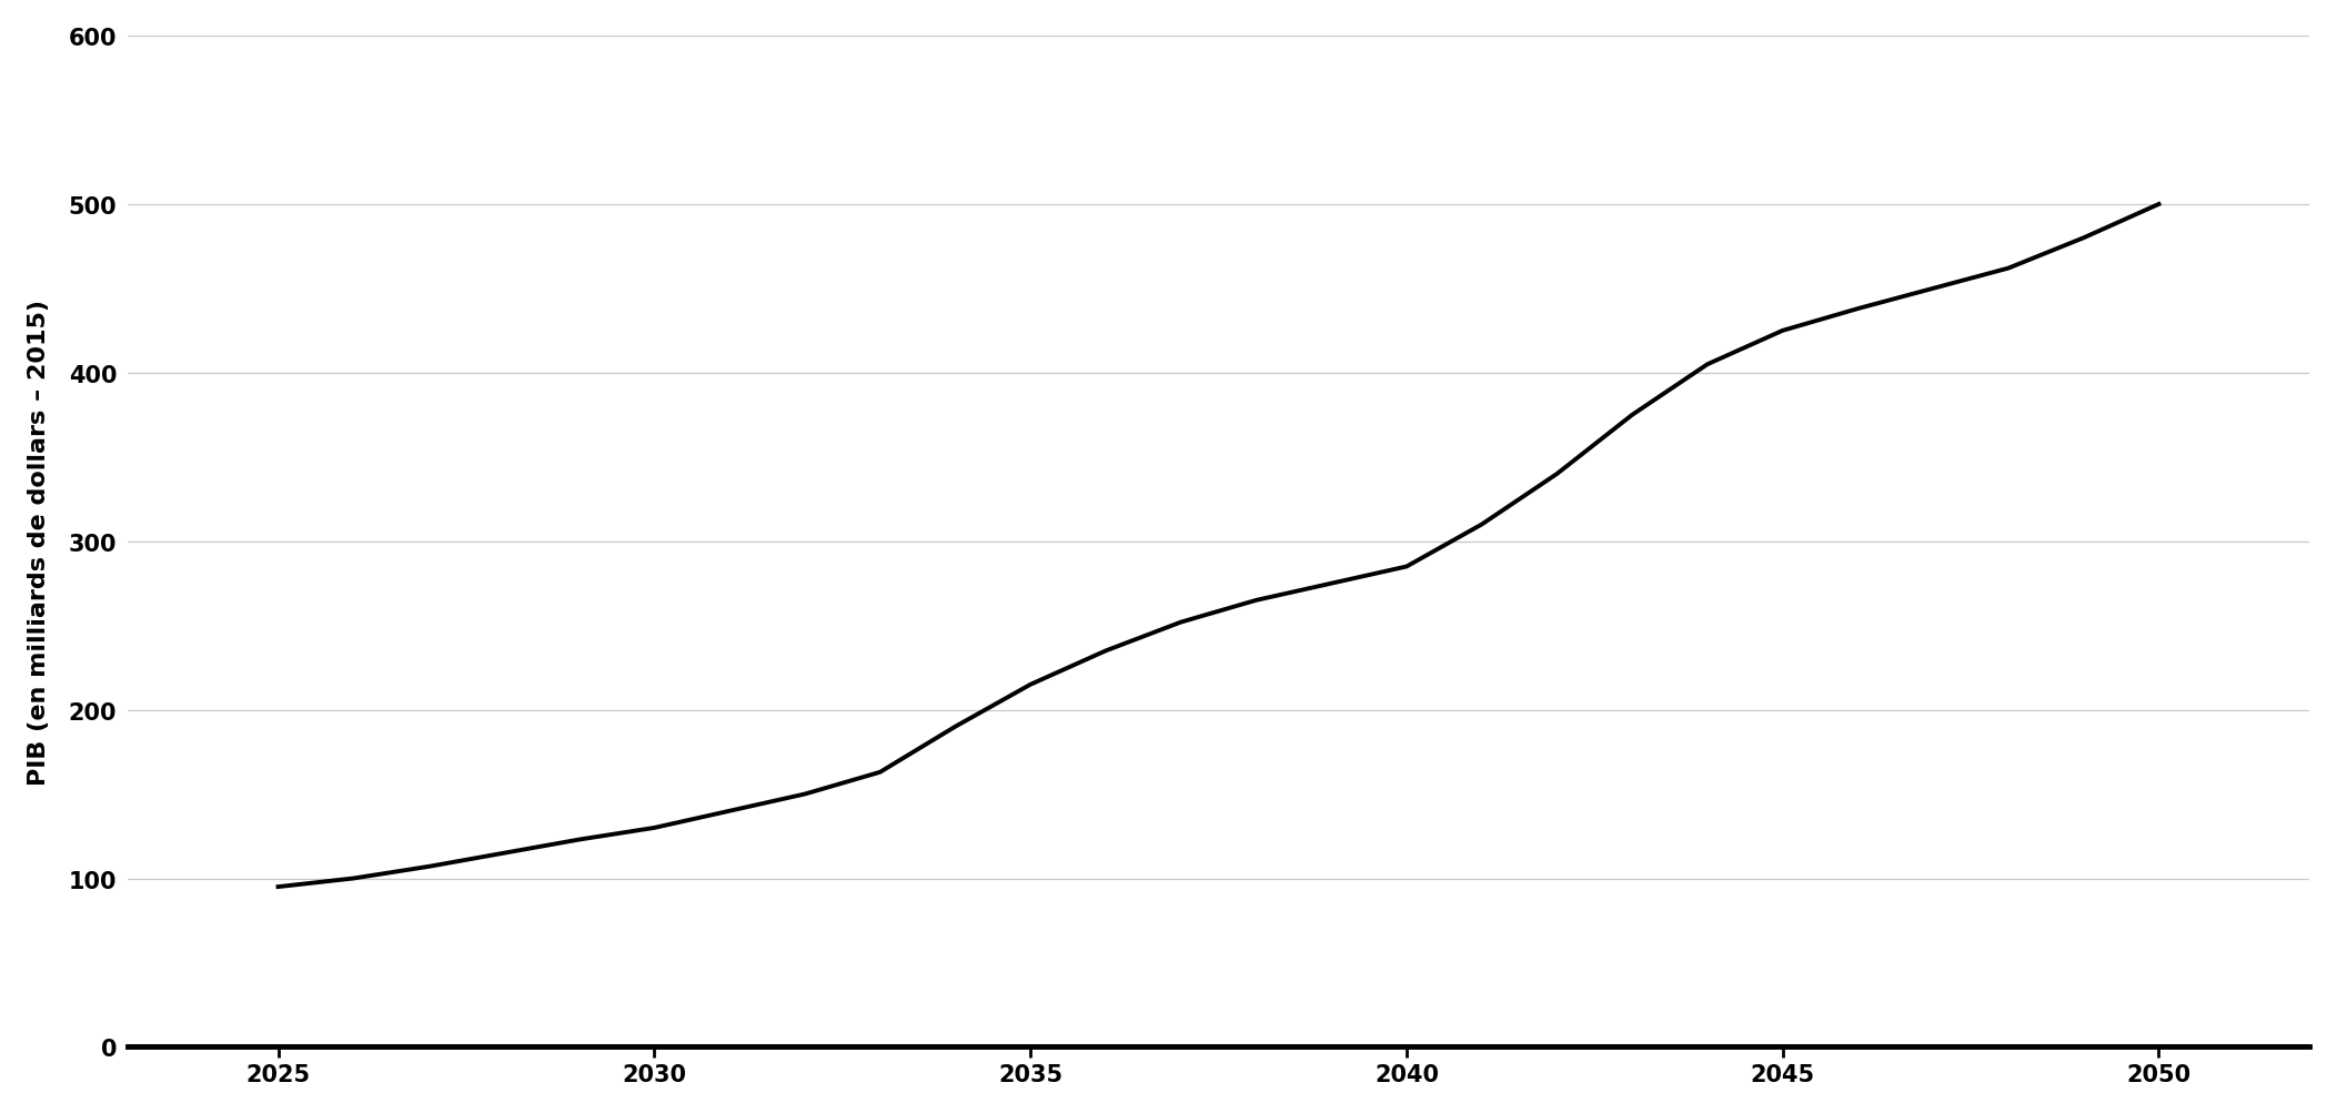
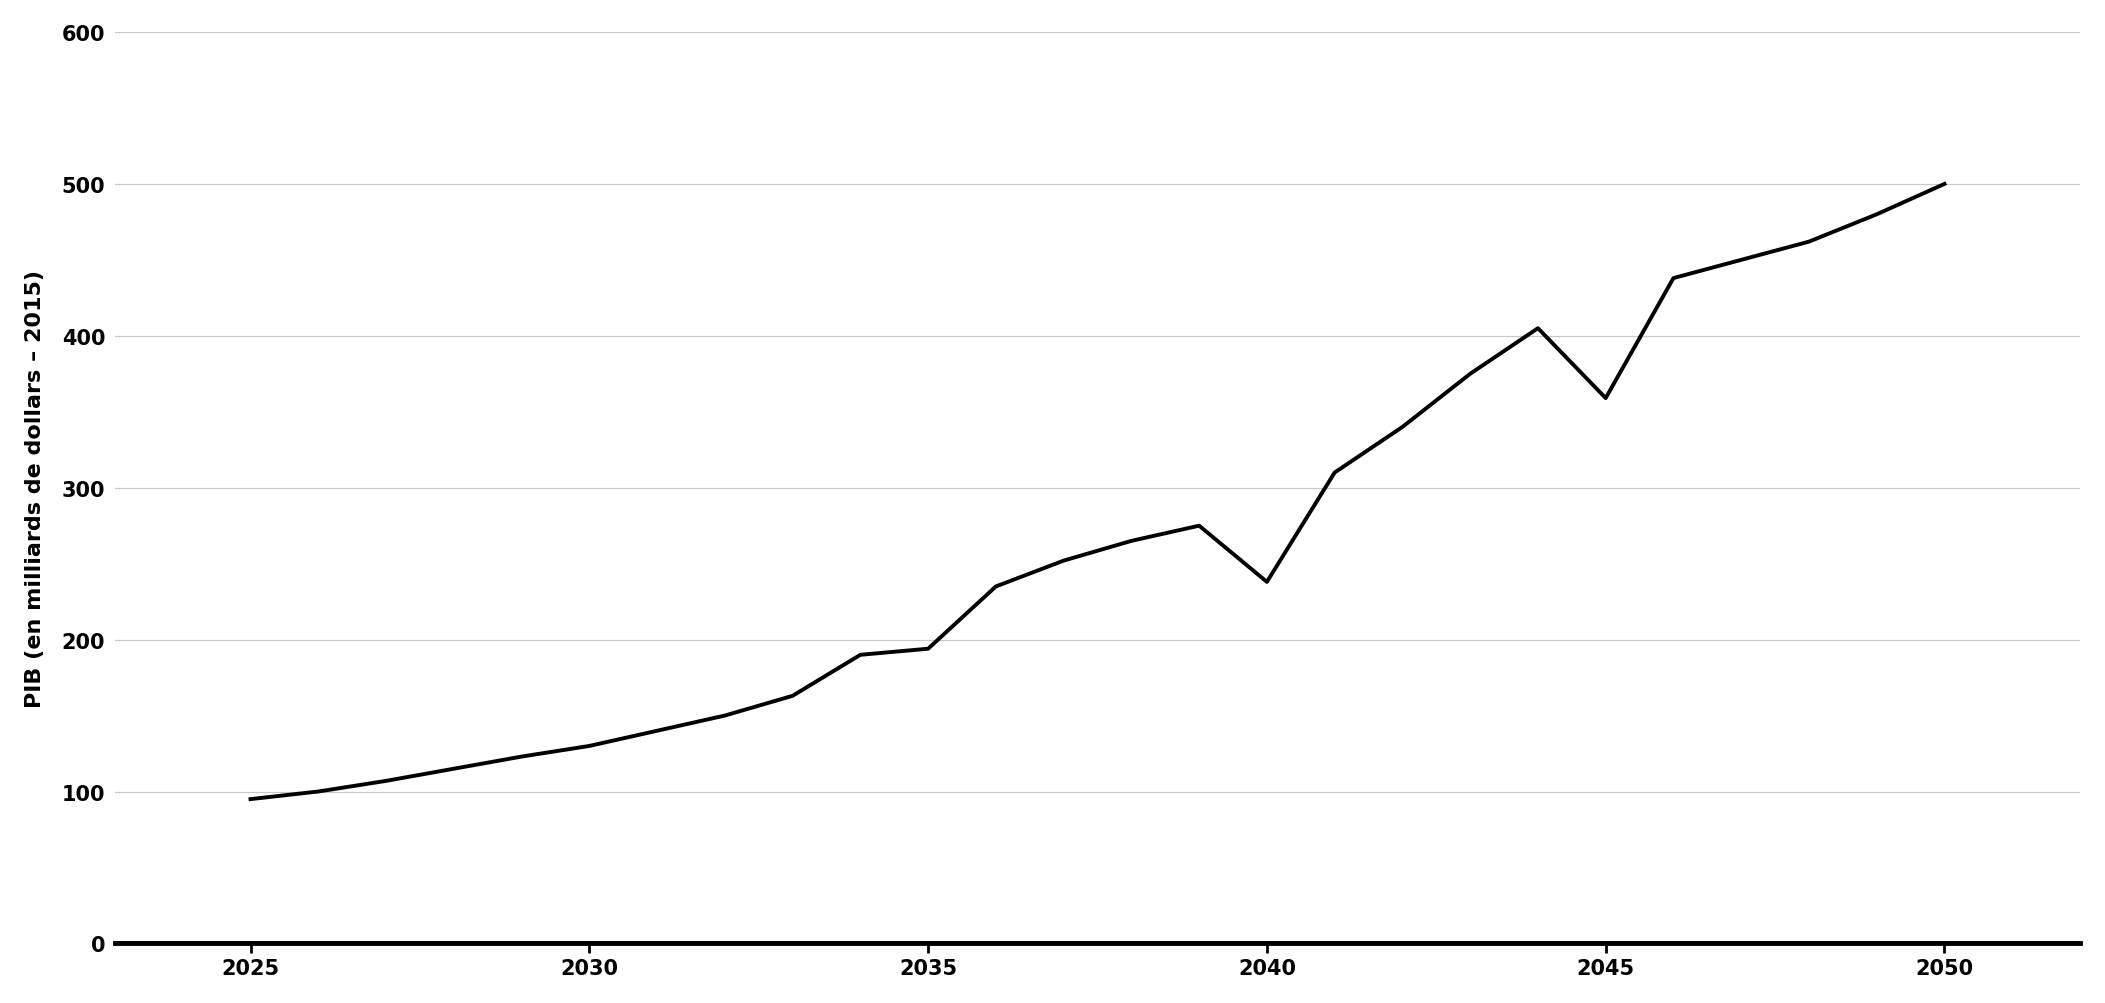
2035: 215 -> 194
2040: 285 -> 238
2045: 425 -> 359
